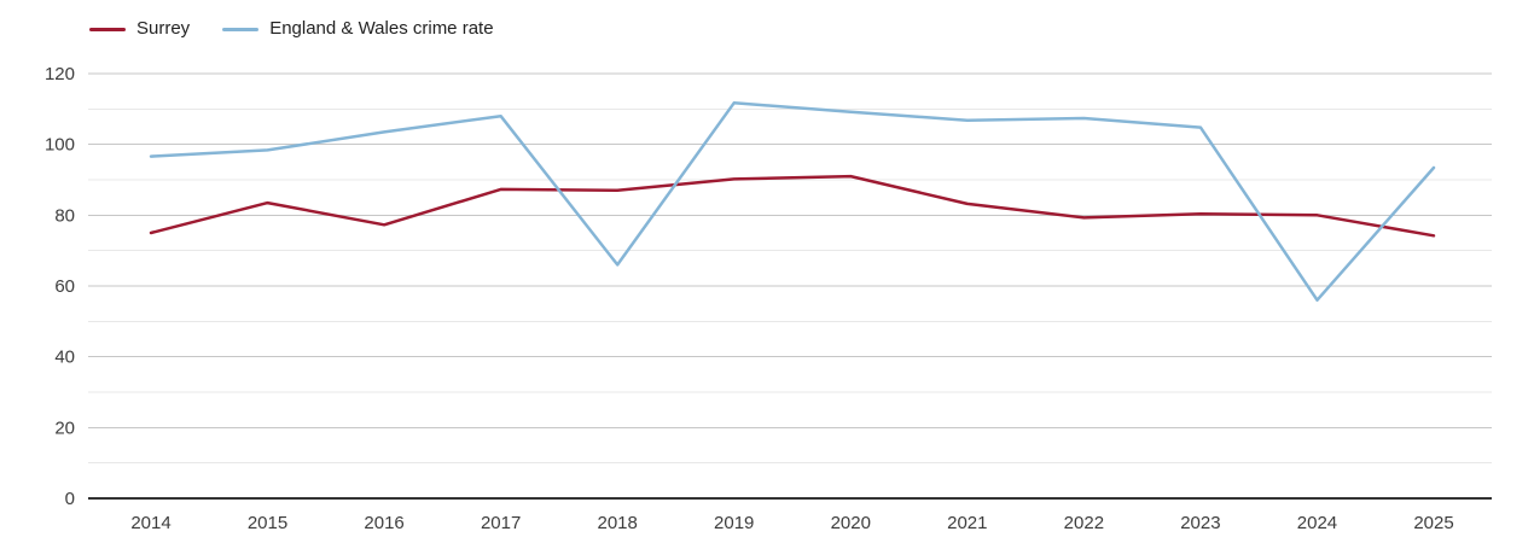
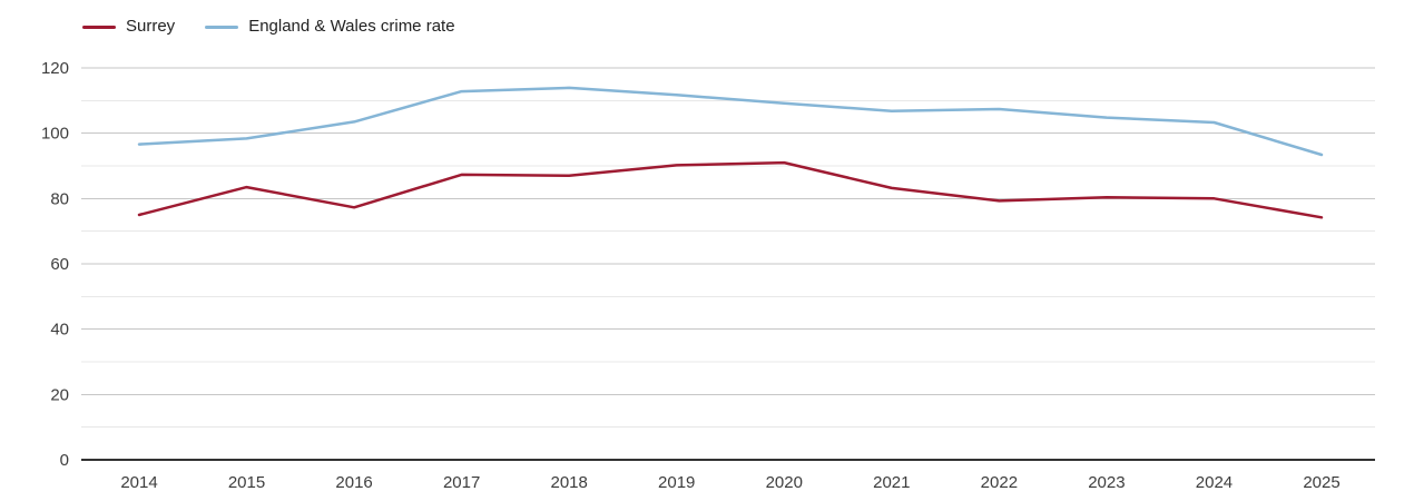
England & Wales crime rate/2017: 108 -> 113
England & Wales crime rate/2018: 66 -> 114
England & Wales crime rate/2024: 56 -> 103
